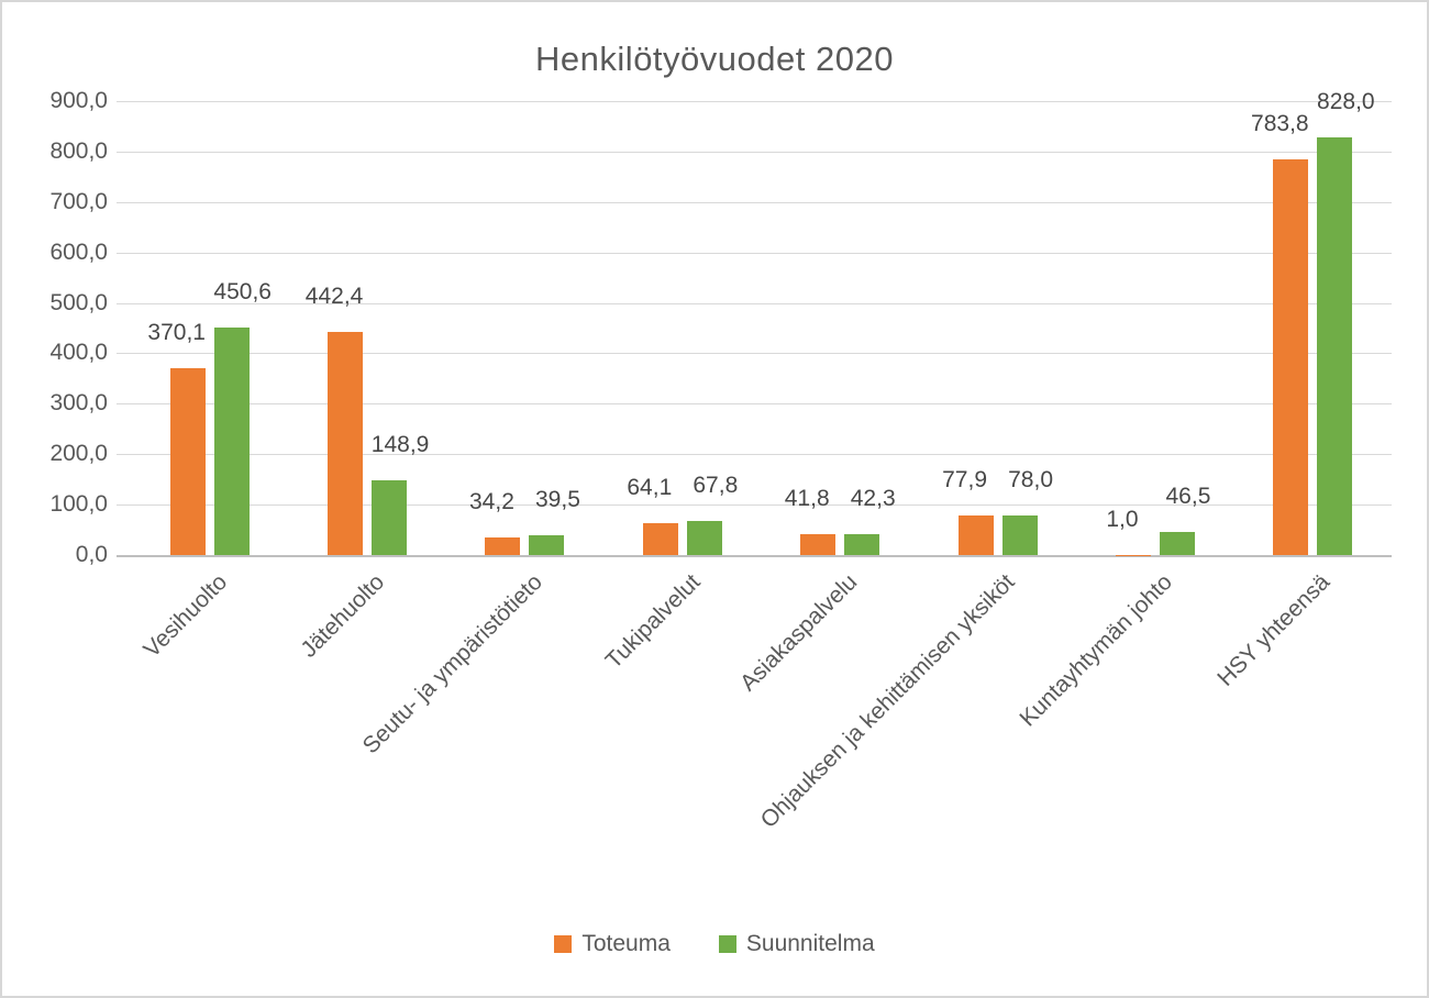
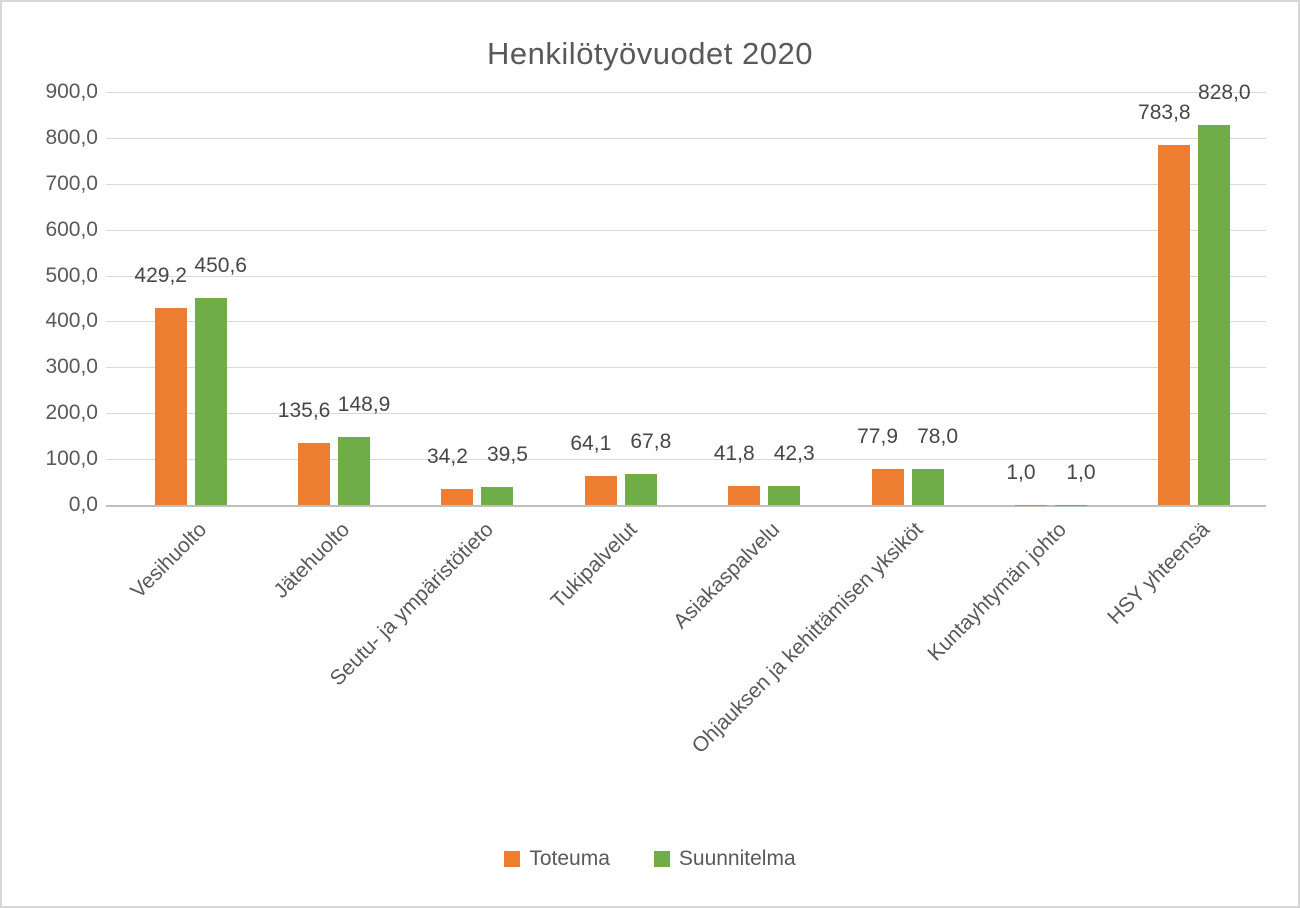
Toteuma/Vesihuolto: 370,1 -> 429,2
Toteuma/Jätehuolto: 442,4 -> 135,6
Suunnitelma/Kuntayhtymän johto: 46,5 -> 1,0
